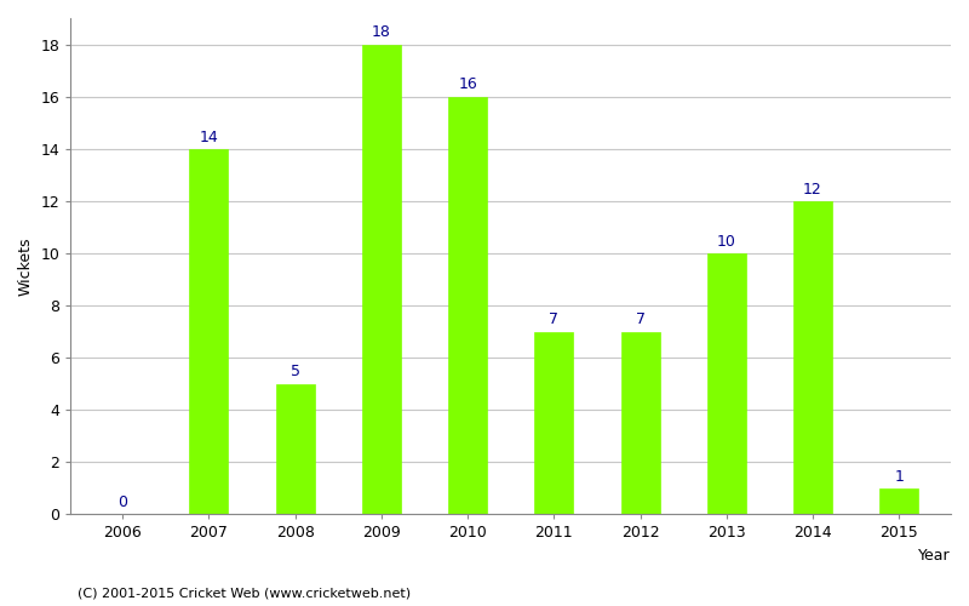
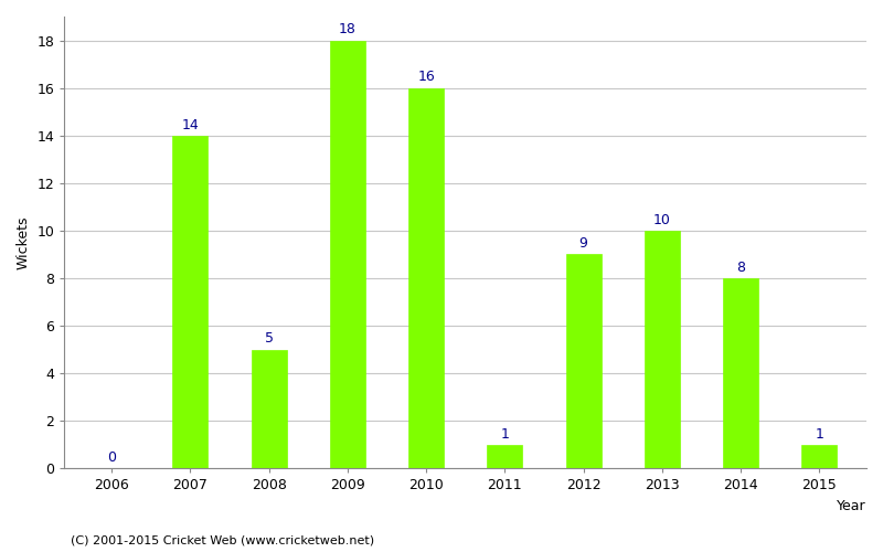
2011: 7 -> 1
2012: 7 -> 9
2014: 12 -> 8
